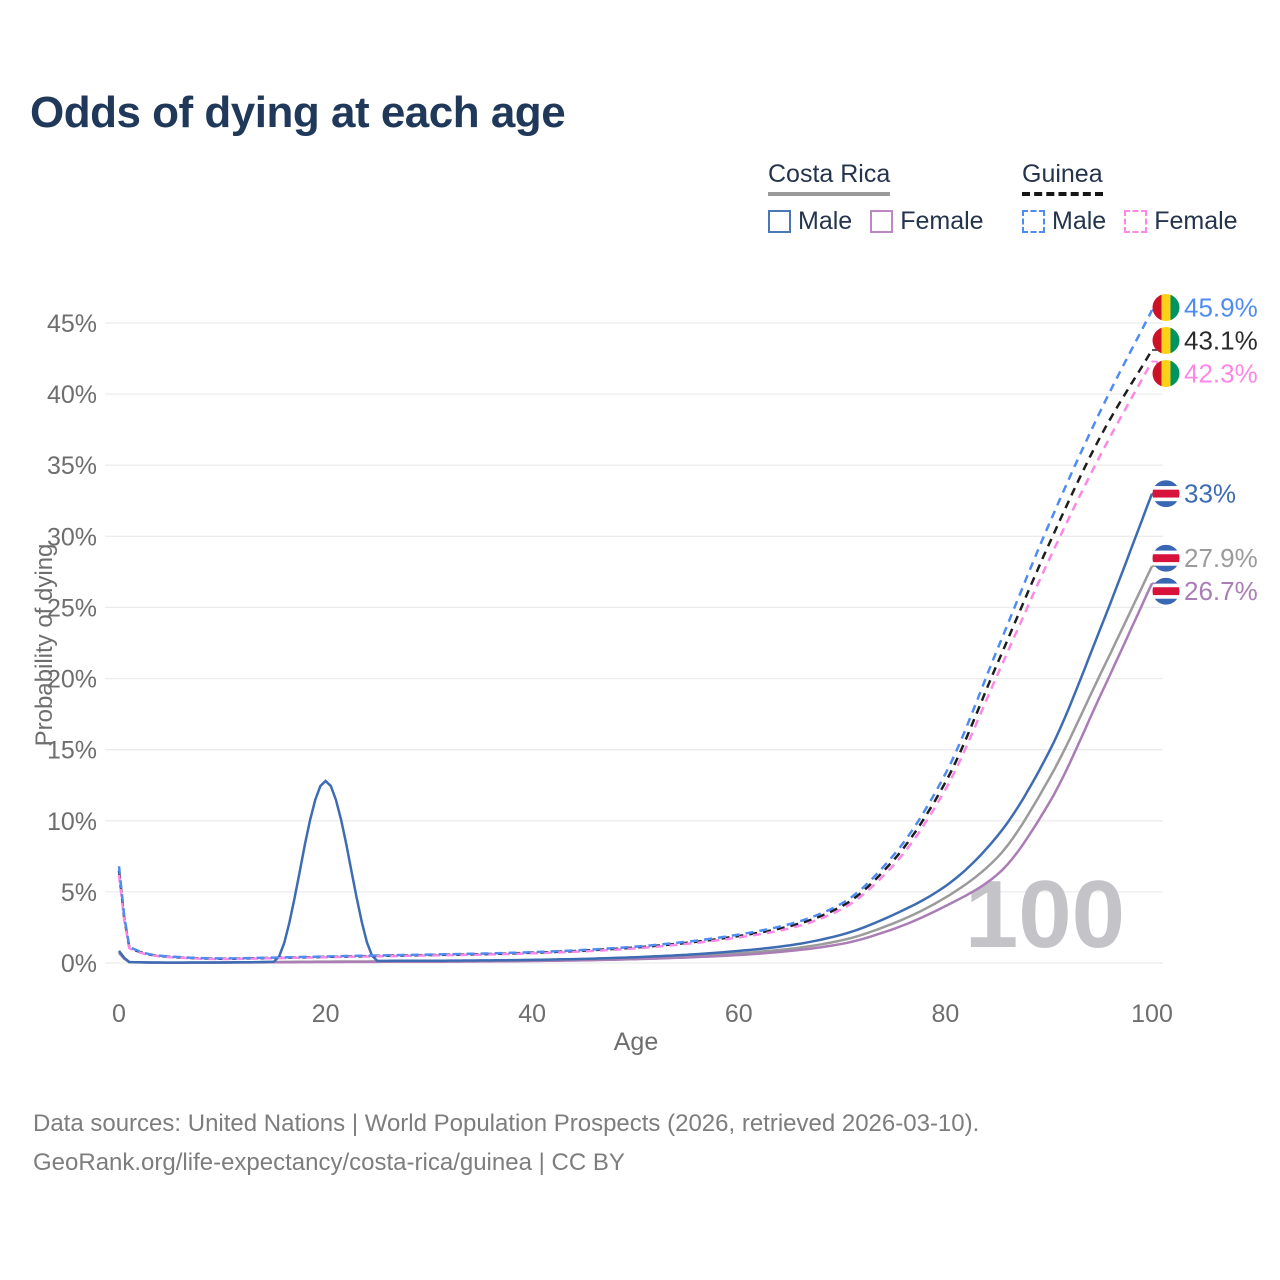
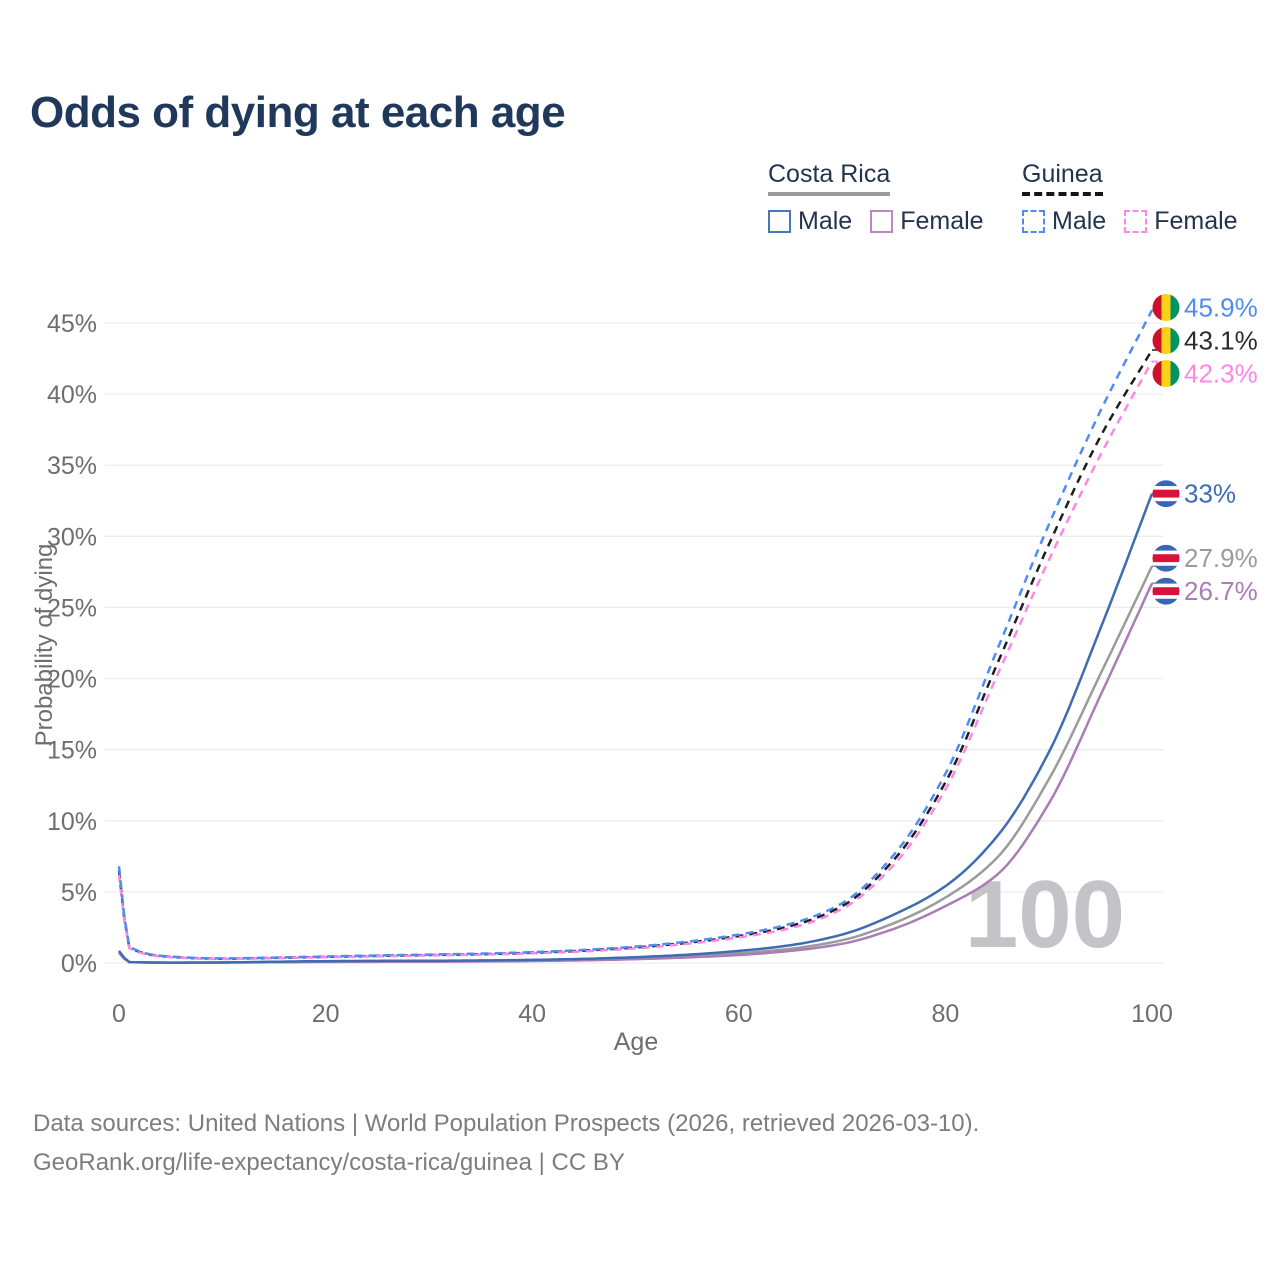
Costa Rica Male/20: 12.8% -> 0.1%
